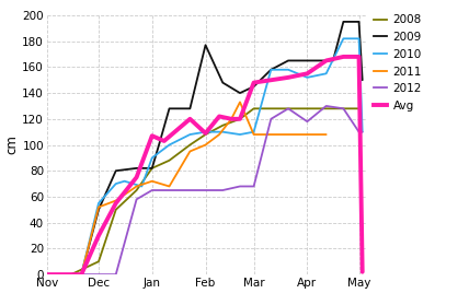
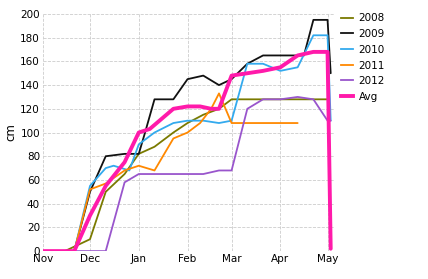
Avg/Jan: 107 -> 100
2009/Feb: 177 -> 145
Avg/Feb: 109 -> 122
2012/Apr: 118 -> 128
